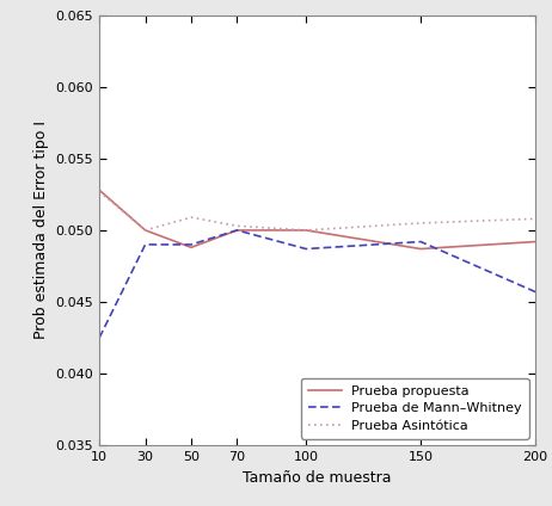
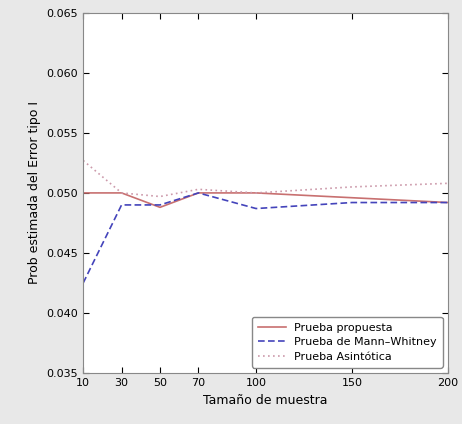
Prueba propuesta/10: 0.0528 -> 0.0500
Prueba Asintótica/50: 0.0509 -> 0.0497
Prueba propuesta/150: 0.0487 -> 0.0496
Prueba de Mann–Whitney/200: 0.0457 -> 0.0492
